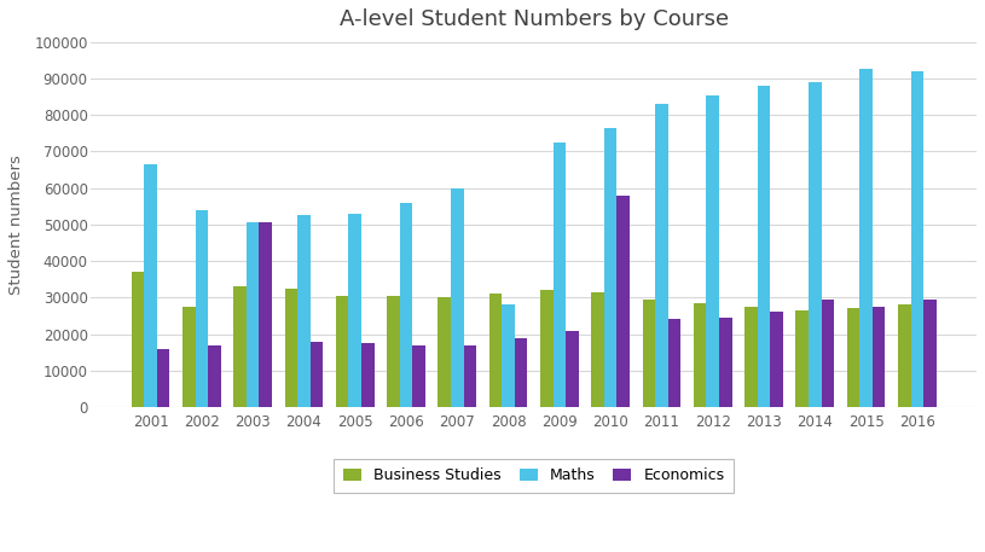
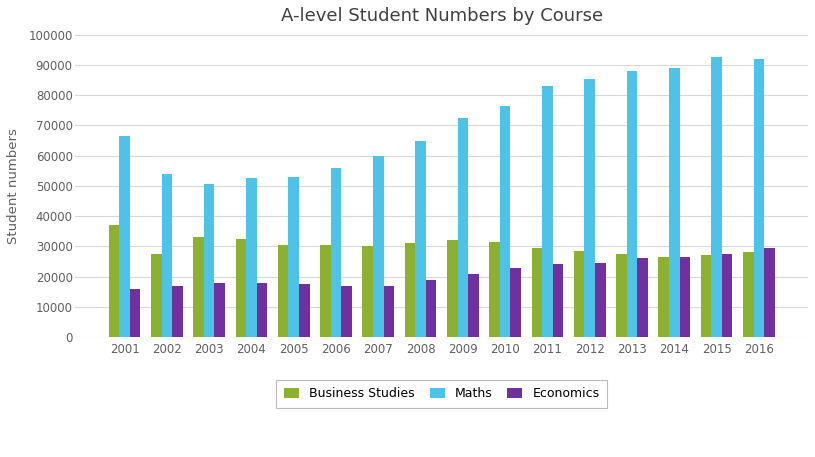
Economics/2003: 50500 -> 18000
Maths/2008: 28000 -> 65000
Economics/2010: 58000 -> 23000
Economics/2014: 29500 -> 26500
